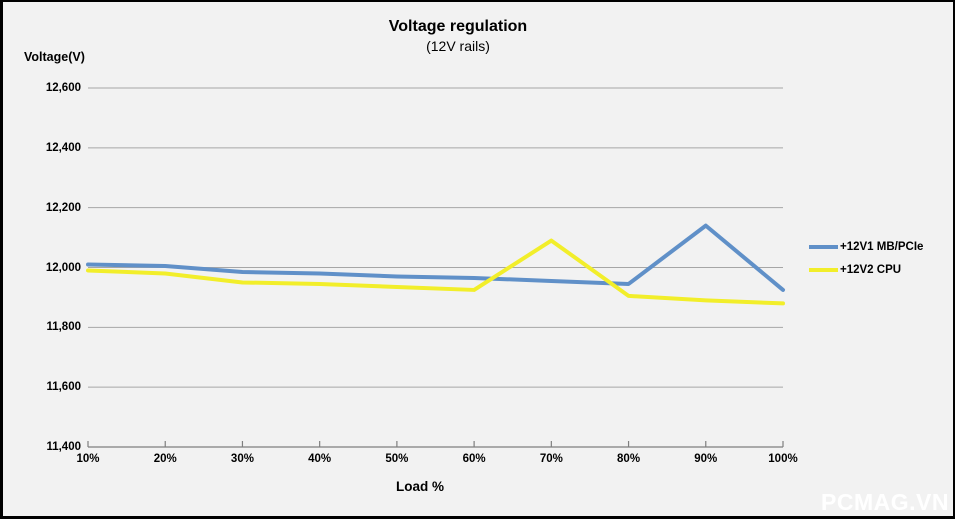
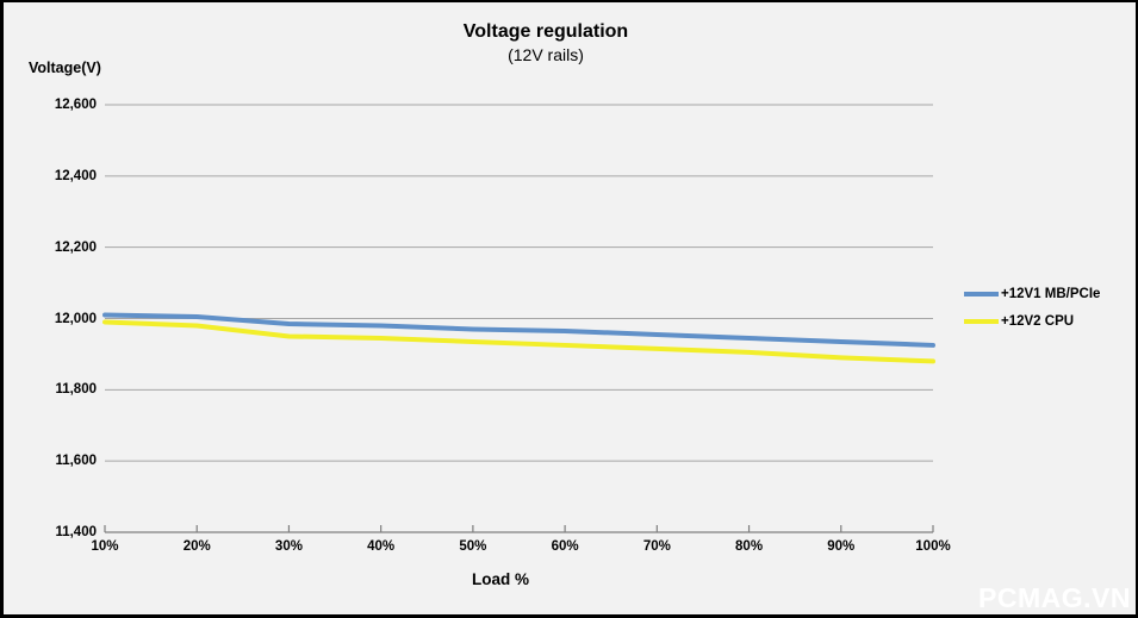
+12V2 CPU/70%: 12090 -> 11920
+12V1 MB/PCIe/90%: 12140 -> 11940
